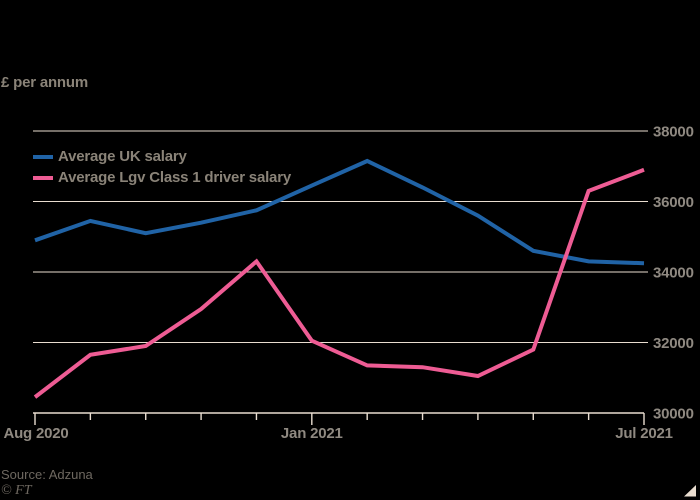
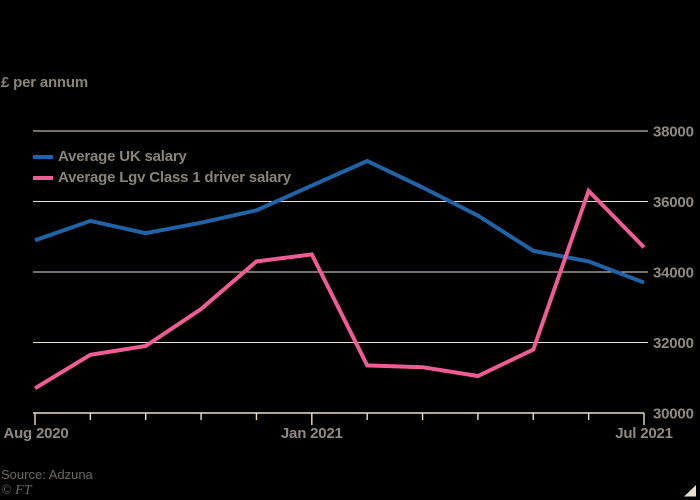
Average Lgv Class 1 driver salary/Aug 2020: 30400 -> 30700
Average Lgv Class 1 driver salary/Jan 2021: 32000 -> 34500
Average UK salary/Jul 2021: 34200 -> 33700
Average Lgv Class 1 driver salary/Jul 2021: 36900 -> 34700
